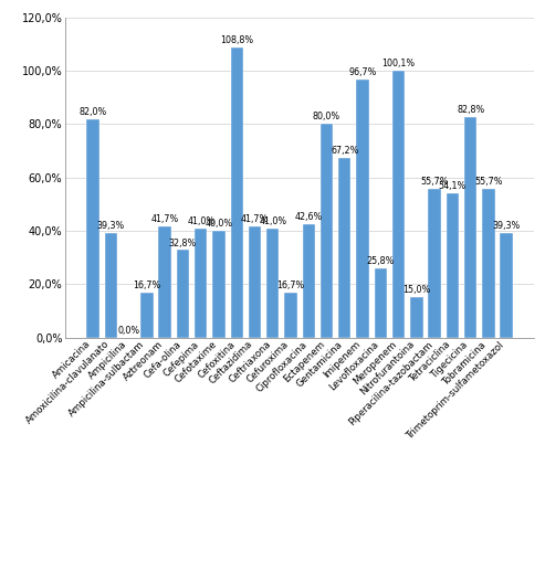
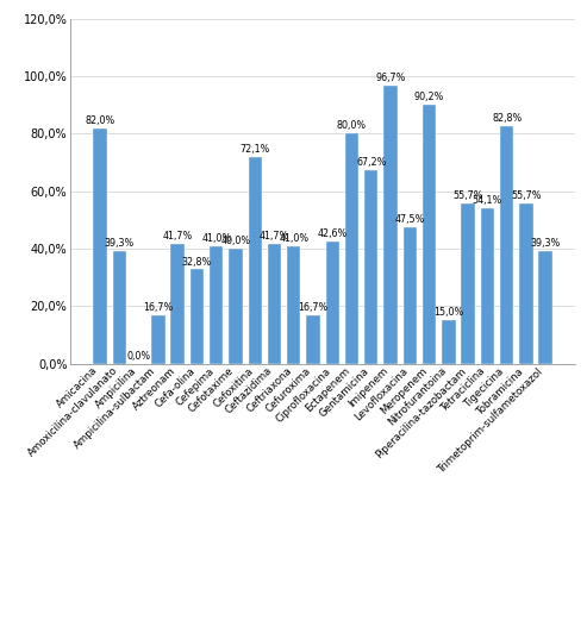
Cefoxitina: 108,8% -> 72,1%
Levofloxacina: 25,8% -> 47,5%
Meropenem: 100,1% -> 90,2%
